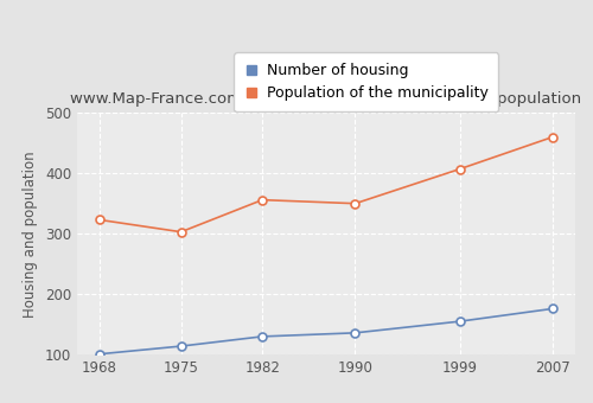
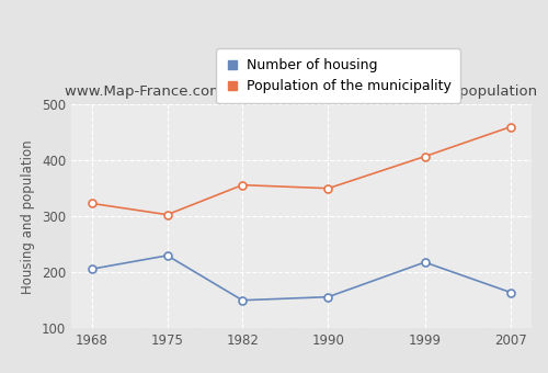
Number of housing/1968: 101 -> 206
Number of housing/1975: 114 -> 230
Number of housing/1982: 130 -> 150
Number of housing/1990: 136 -> 156
Number of housing/1999: 155 -> 218
Number of housing/2007: 176 -> 164
